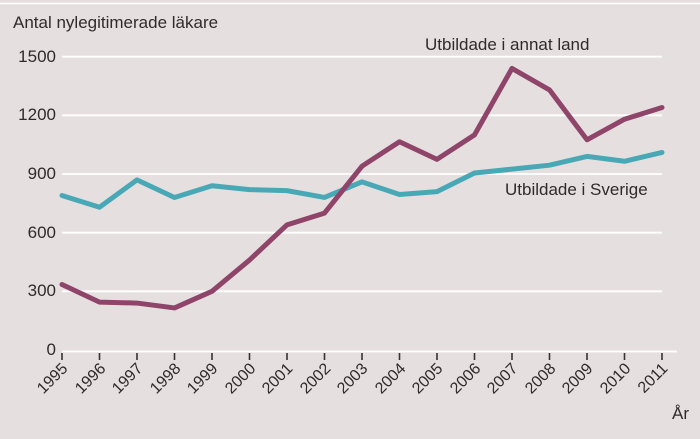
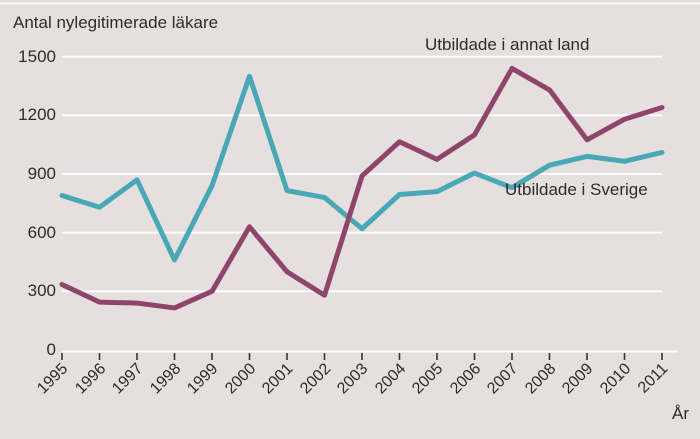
Utbildade i Sverige/1998: 780 -> 460
Utbildade i annat land/2000: 460 -> 630
Utbildade i Sverige/2000: 820 -> 1400
Utbildade i annat land/2001: 640 -> 400
Utbildade i annat land/2002: 700 -> 280
Utbildade i annat land/2003: 940 -> 890
Utbildade i Sverige/2003: 860 -> 620
Utbildade i Sverige/2007: 920 -> 830
